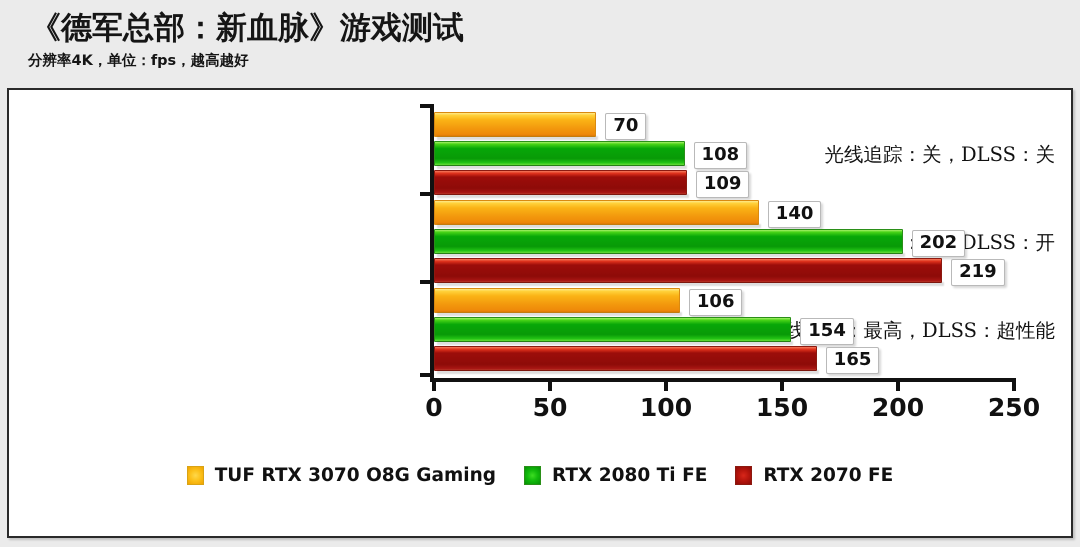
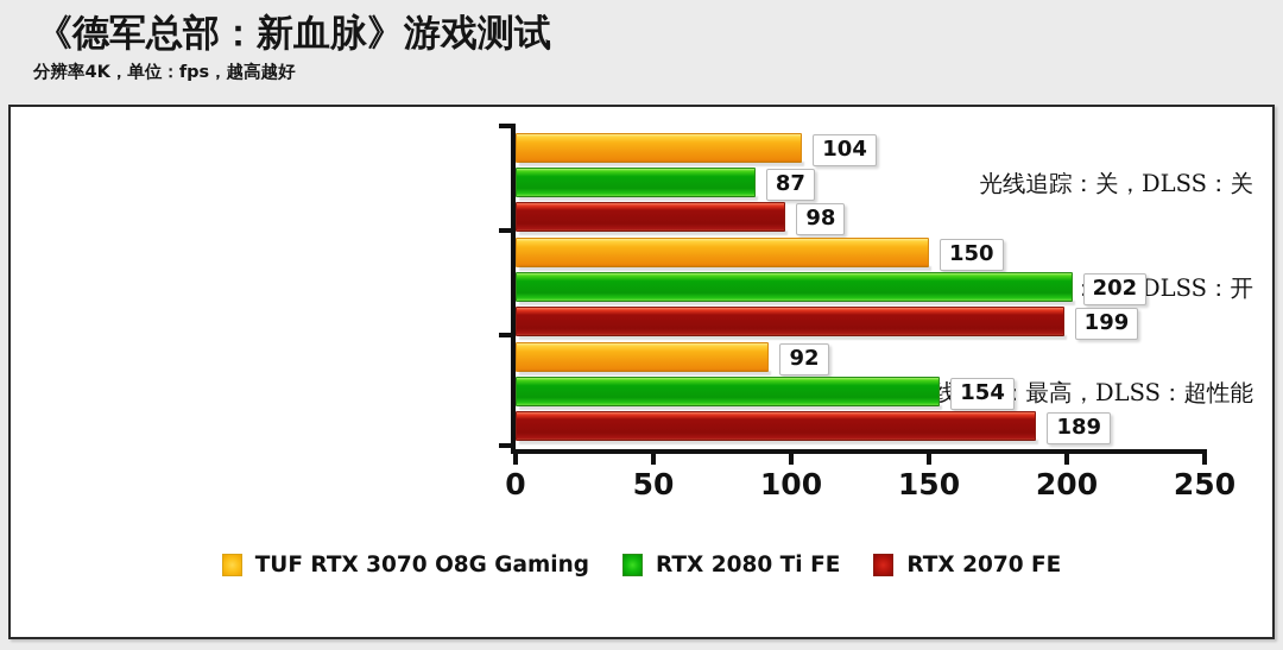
TUF RTX 3070 O8G Gaming/光线追踪：关，DLSS：关: 109 -> 98
RTX 2080 Ti FE/光线追踪：关，DLSS：关: 108 -> 87
RTX 2070 FE/光线追踪：关，DLSS：关: 70 -> 104
TUF RTX 3070 O8G Gaming/光线追踪：关，DLSS：开: 219 -> 199
RTX 2070 FE/光线追踪：关，DLSS：开: 140 -> 150
TUF RTX 3070 O8G Gaming/光线追踪：最高，DLSS：超性能: 165 -> 189
RTX 2070 FE/光线追踪：最高，DLSS：超性能: 106 -> 92
